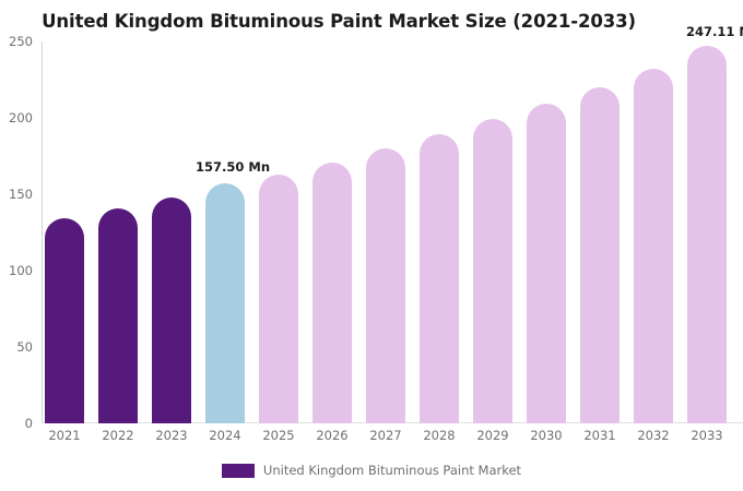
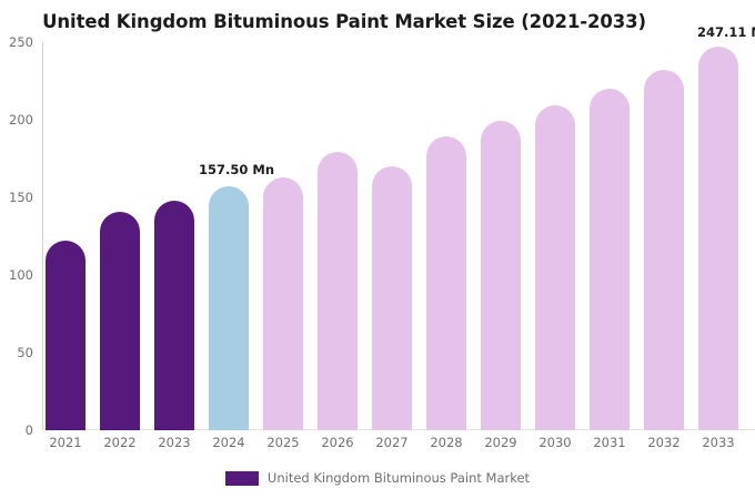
2021: 134 -> 122
2026: 171 -> 179
2027: 180 -> 170
